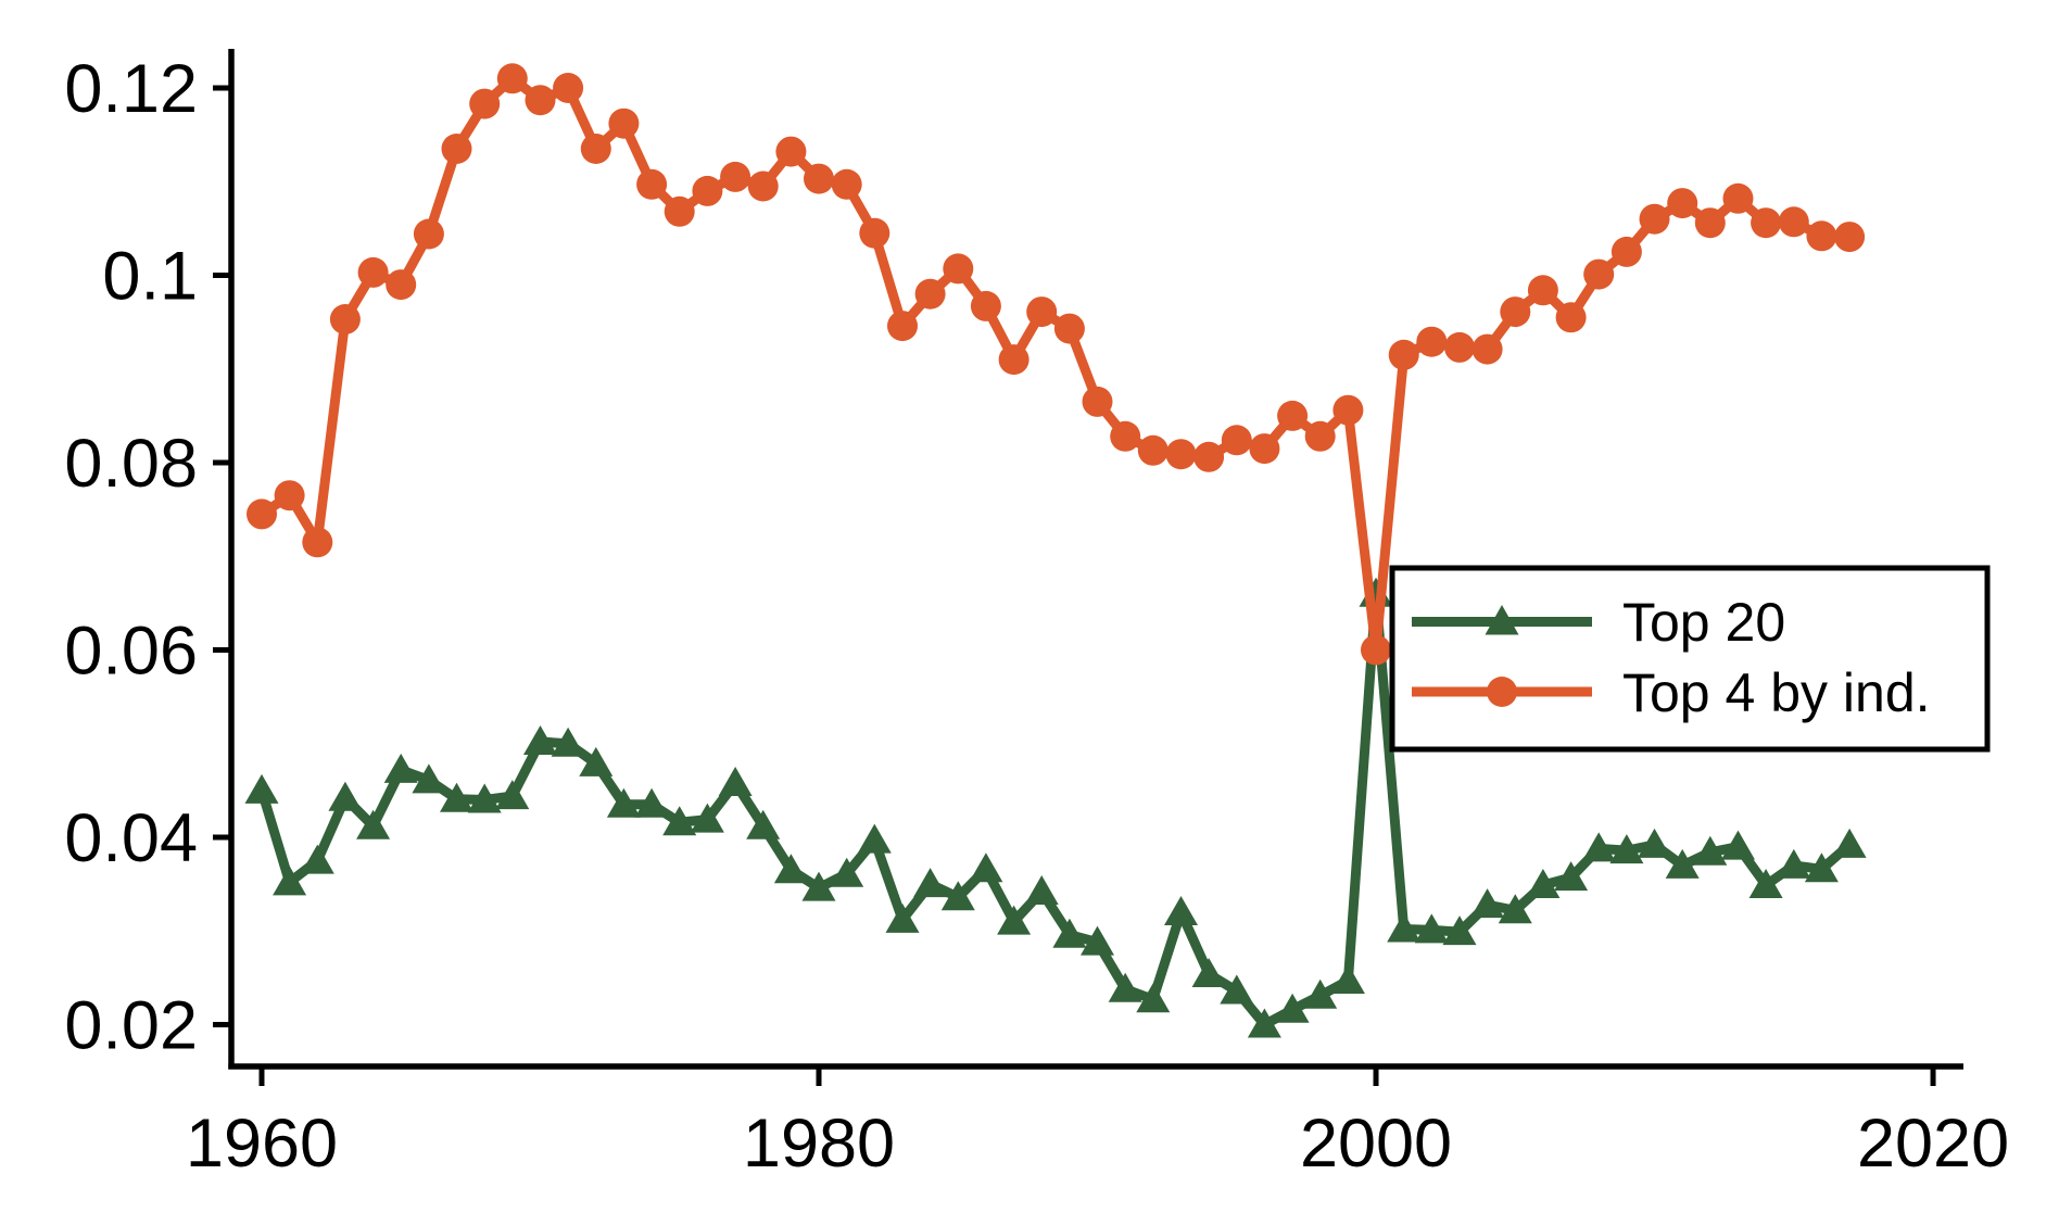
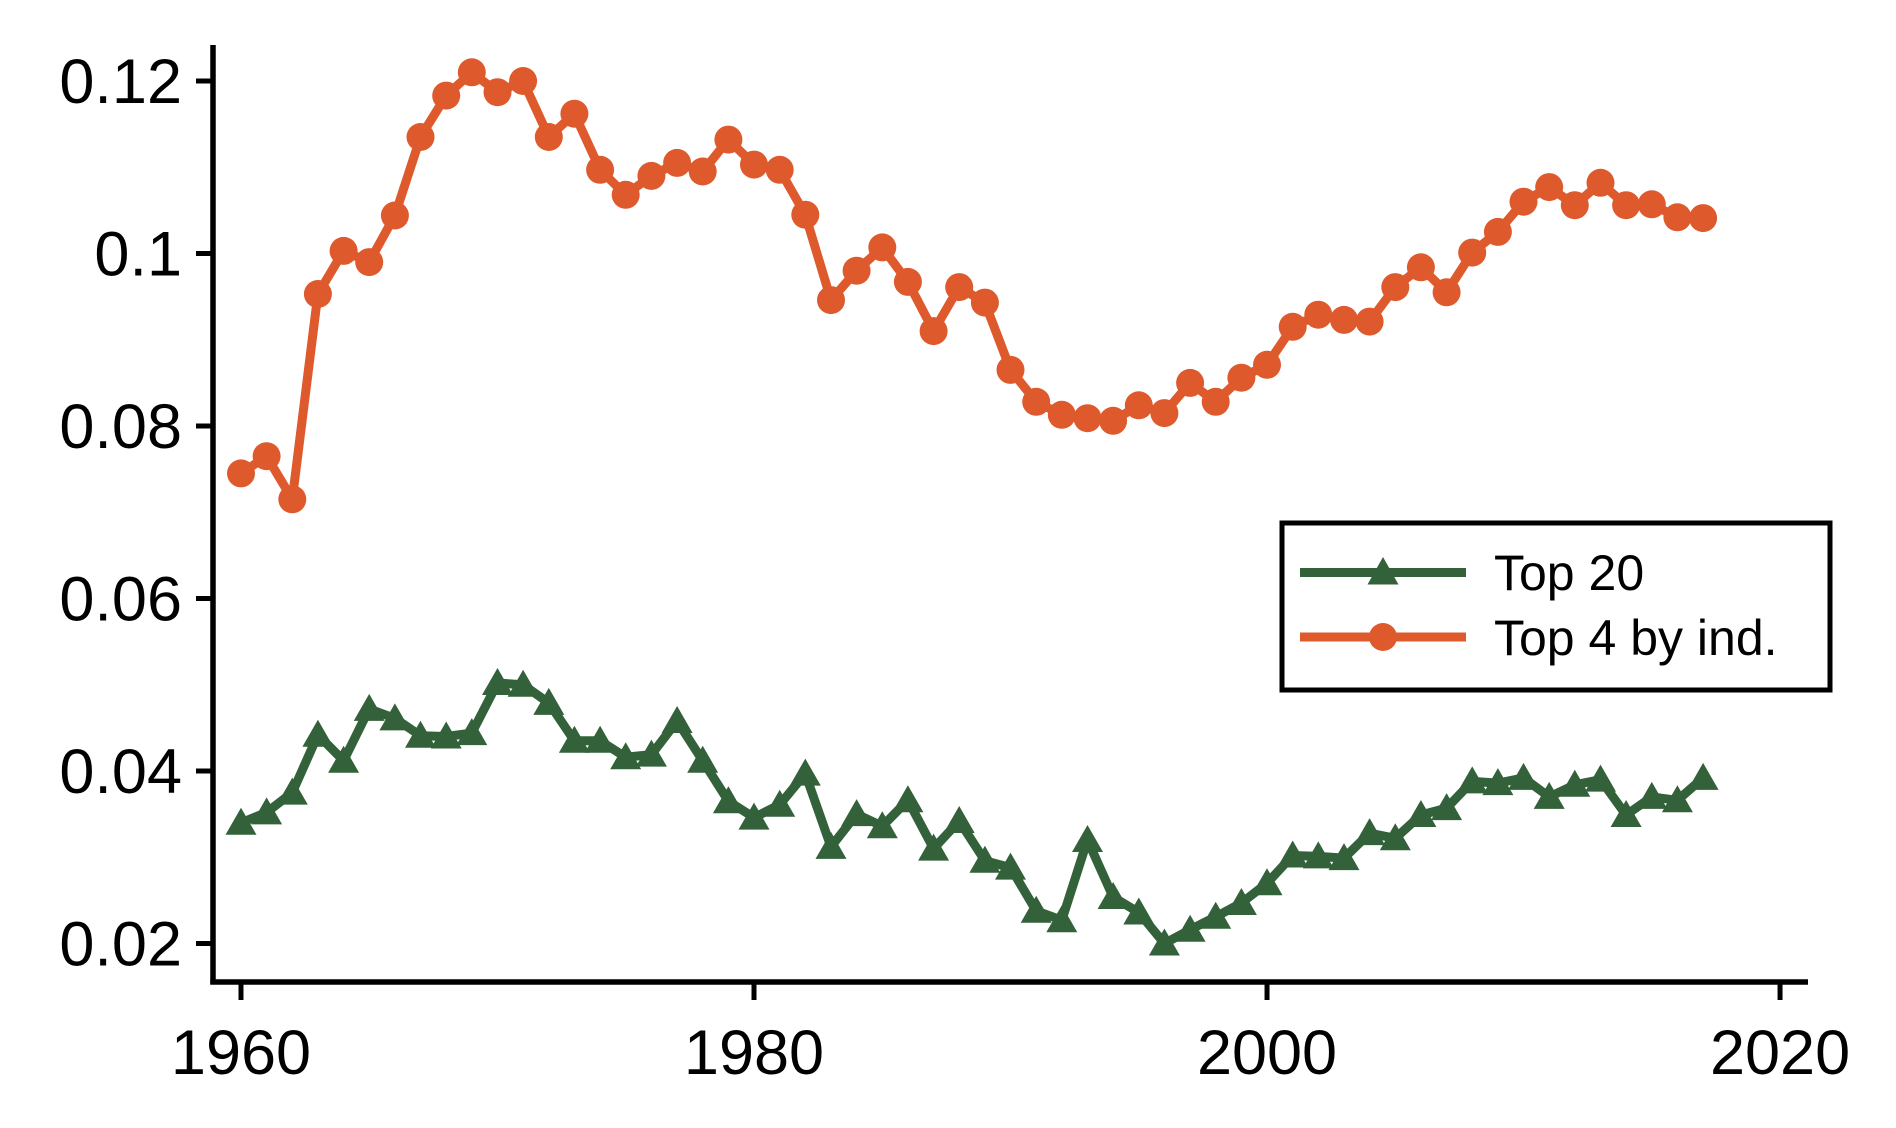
Top 20/1960: 0.045 -> 0.034
Top 20/2000: 0.066 -> 0.027
Top 4 by ind./2000: 0.060 -> 0.087
